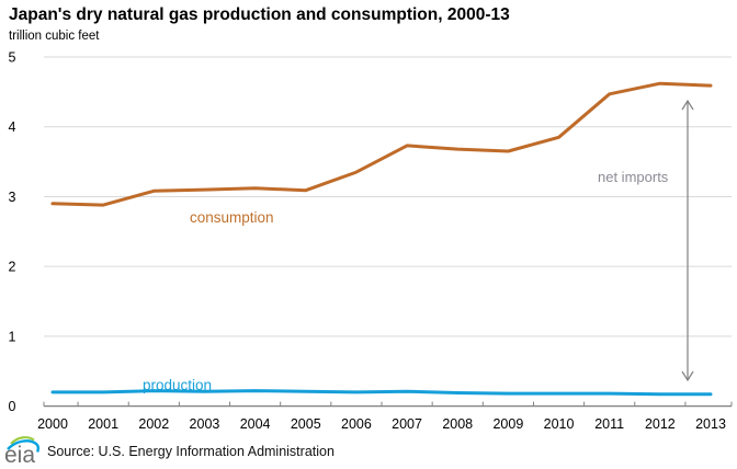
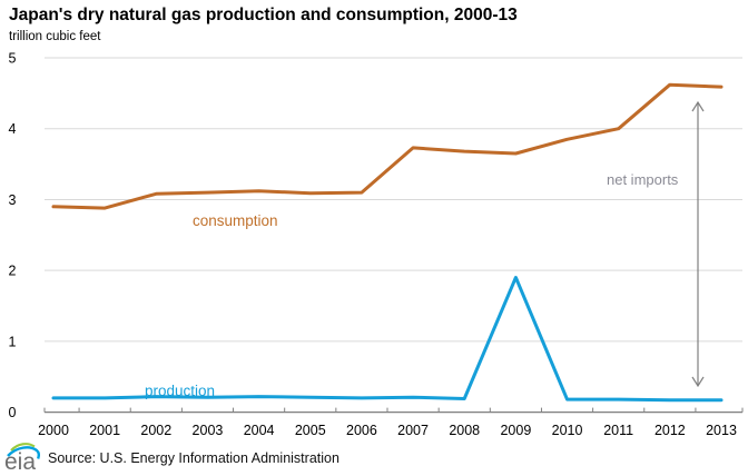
consumption/2006: 3.4 -> 3.1
production/2009: 0.2 -> 1.9
consumption/2011: 4.5 -> 4.0
